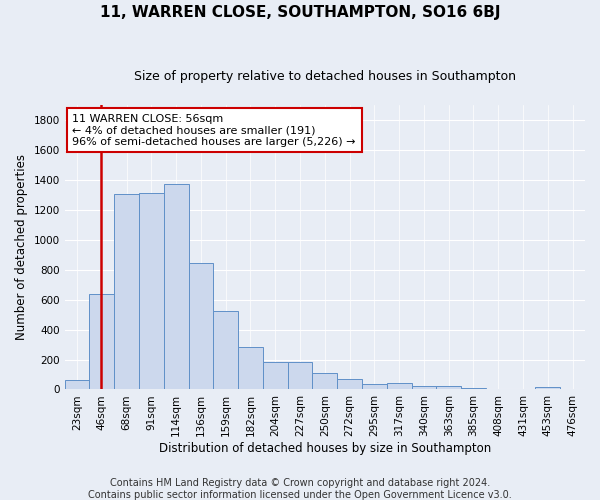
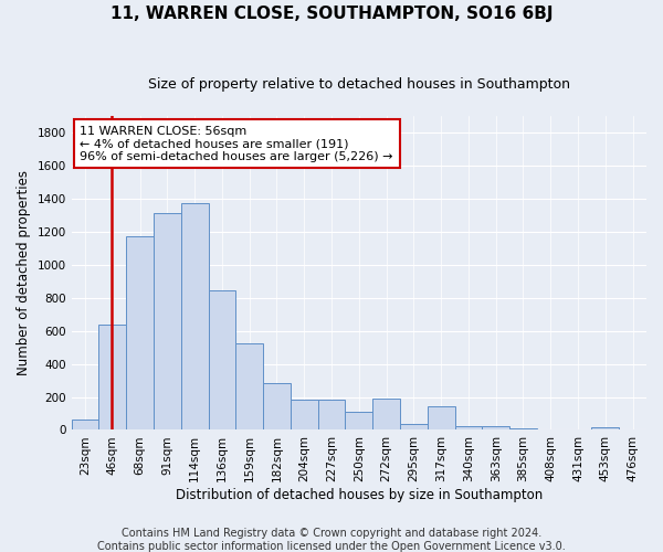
68sqm: 1300 -> 1170
272sqm: 70 -> 190
317sqm: 40 -> 140
